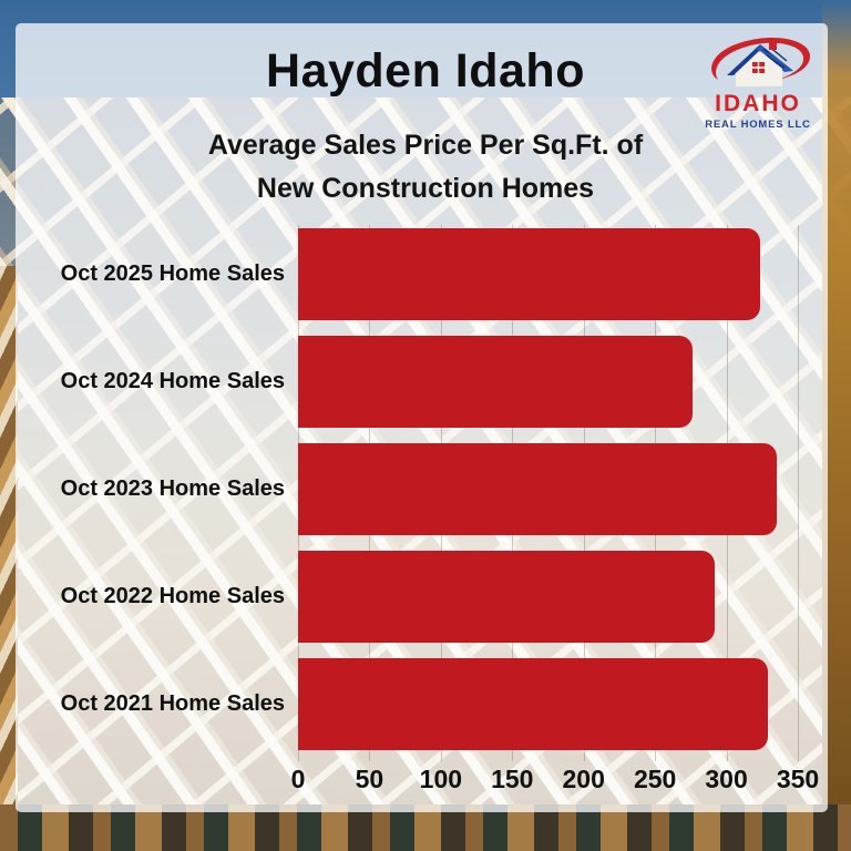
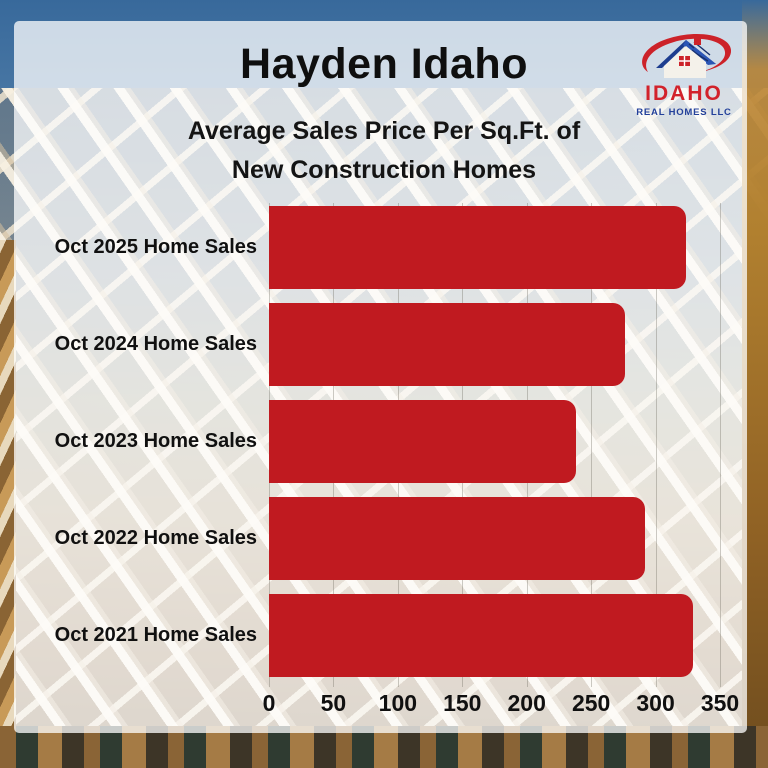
Oct 2023 Home Sales: 335 -> 238
